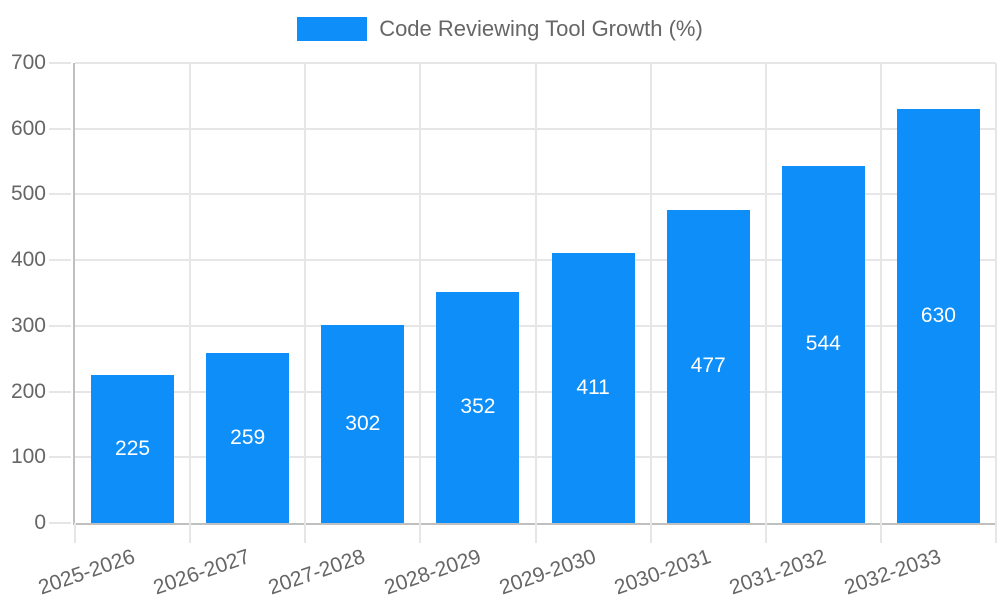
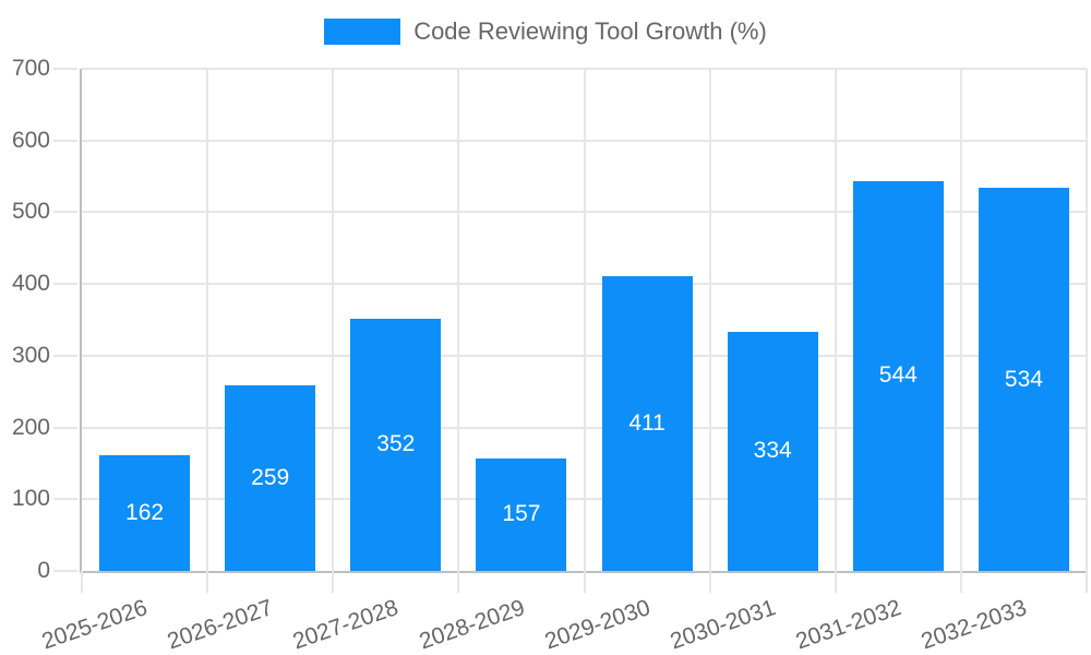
2025-2026: 225 -> 162
2027-2028: 302 -> 352
2028-2029: 352 -> 157
2030-2031: 477 -> 334
2032-2033: 630 -> 534
